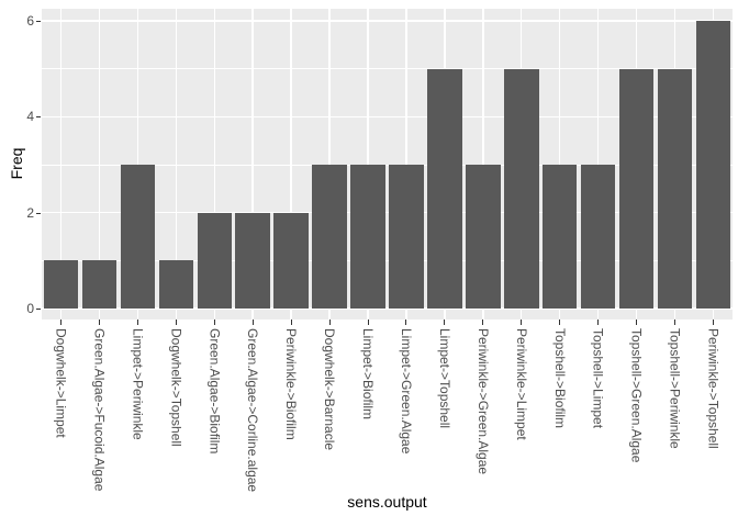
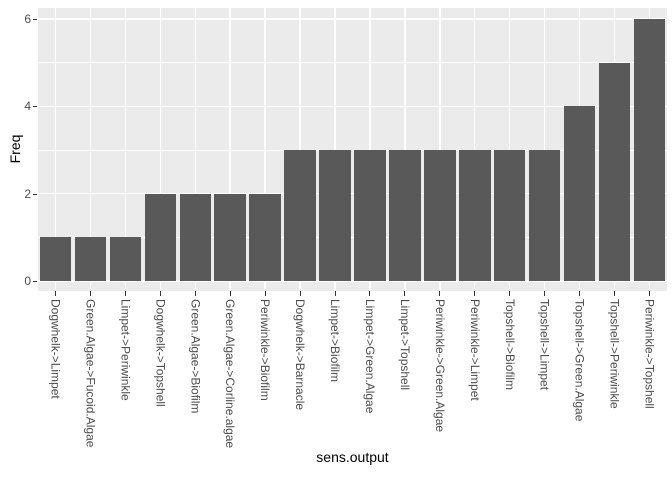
Limpet->Periwinkle: 3 -> 1
Dogwhelk->Topshell: 1 -> 2
Limpet->Topshell: 5 -> 3
Periwinkle->Limpet: 5 -> 3
Topshell->Green.Algae: 5 -> 4
